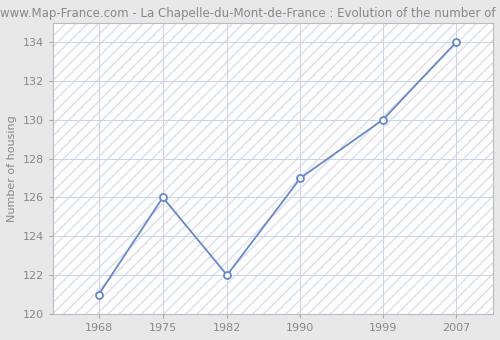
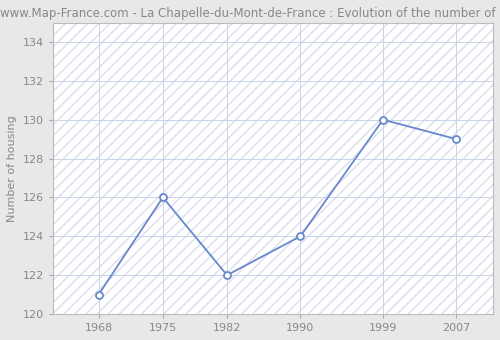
1990: 127 -> 124
2007: 134 -> 129
